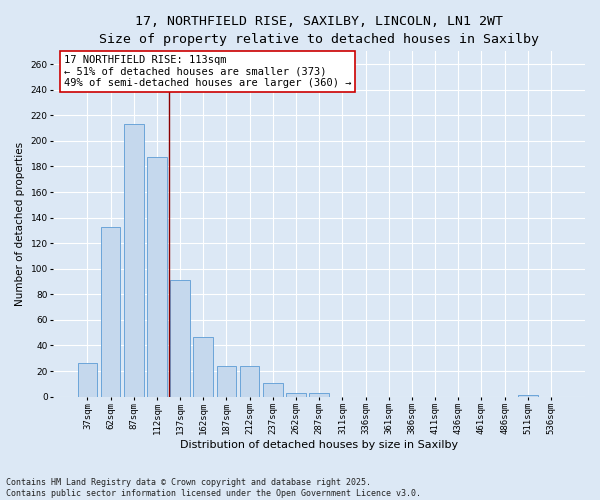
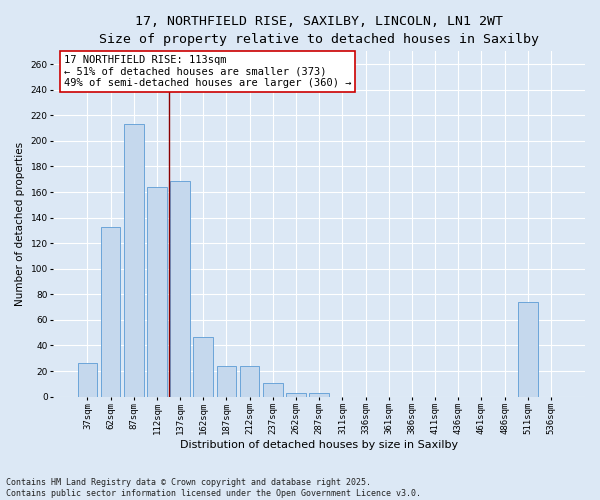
112sqm: 187 -> 164
137sqm: 91 -> 169
511sqm: 1 -> 74
